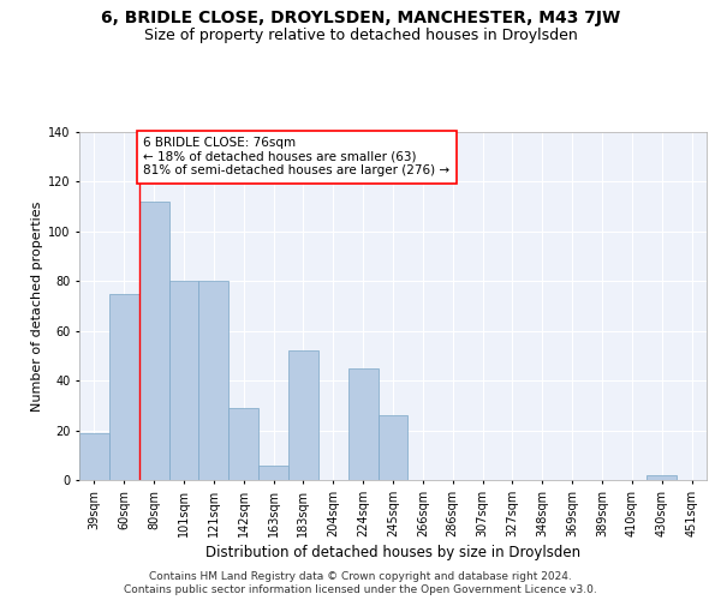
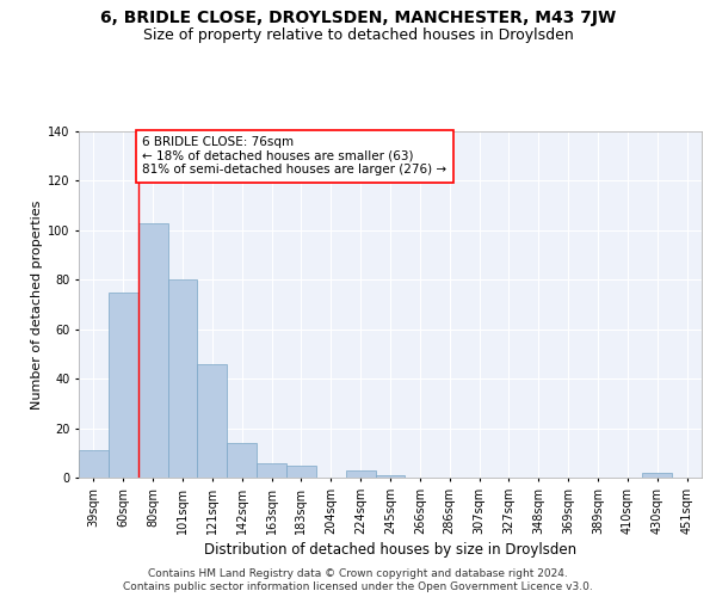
39sqm: 19 -> 11
80sqm: 112 -> 103
121sqm: 80 -> 46
142sqm: 29 -> 14
183sqm: 52 -> 5
224sqm: 45 -> 3
245sqm: 26 -> 1
